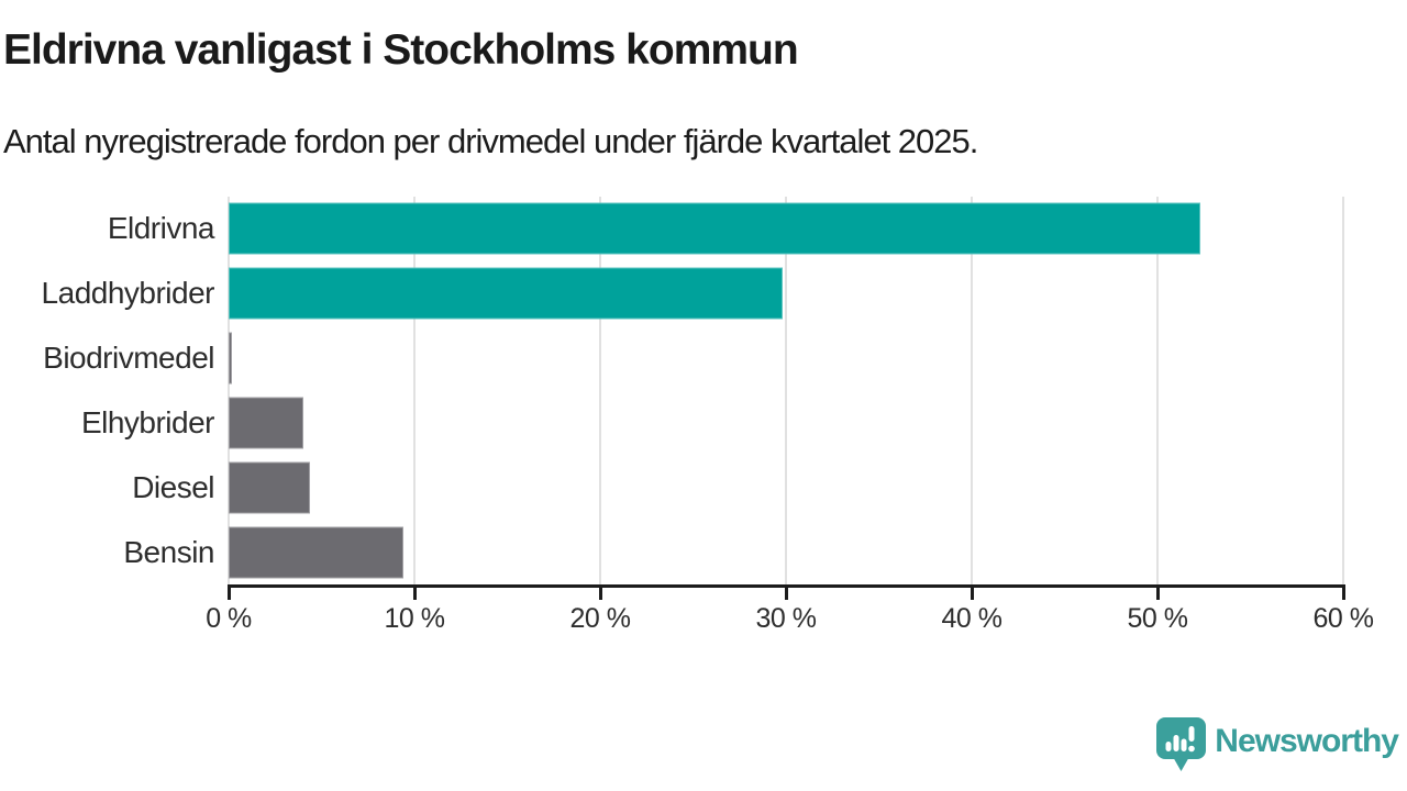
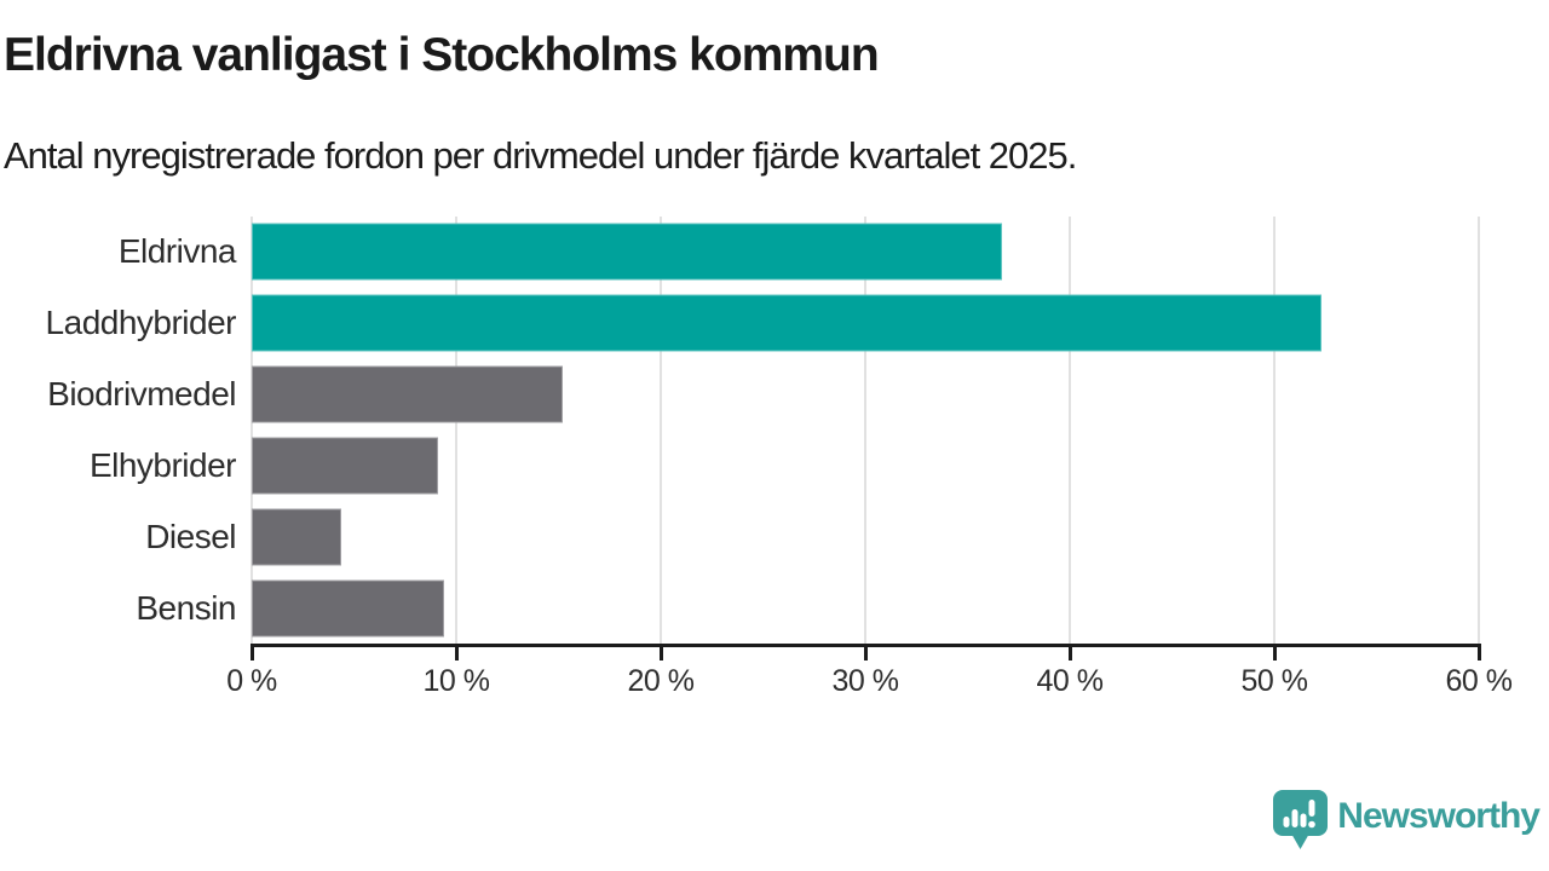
Eldrivna: 52.3% -> 36.7%
Laddhybrider: 29.8% -> 52.3%
Biodrivmedel: 0.2% -> 15.2%
Elhybrider: 4.0% -> 9.1%
